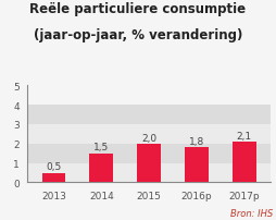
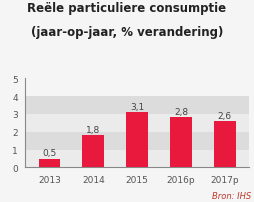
2014: 1,5 -> 1,8
2015: 2,0 -> 3,1
2016p: 1,8 -> 2,8
2017p: 2,1 -> 2,6
